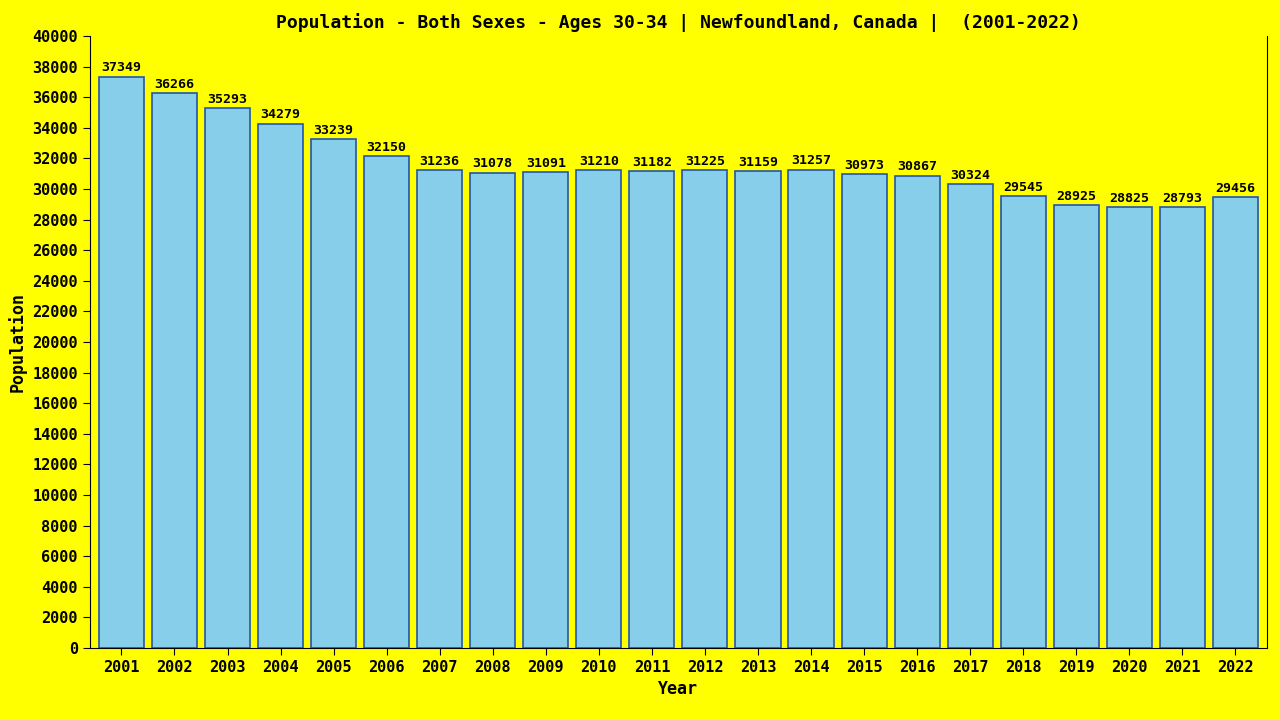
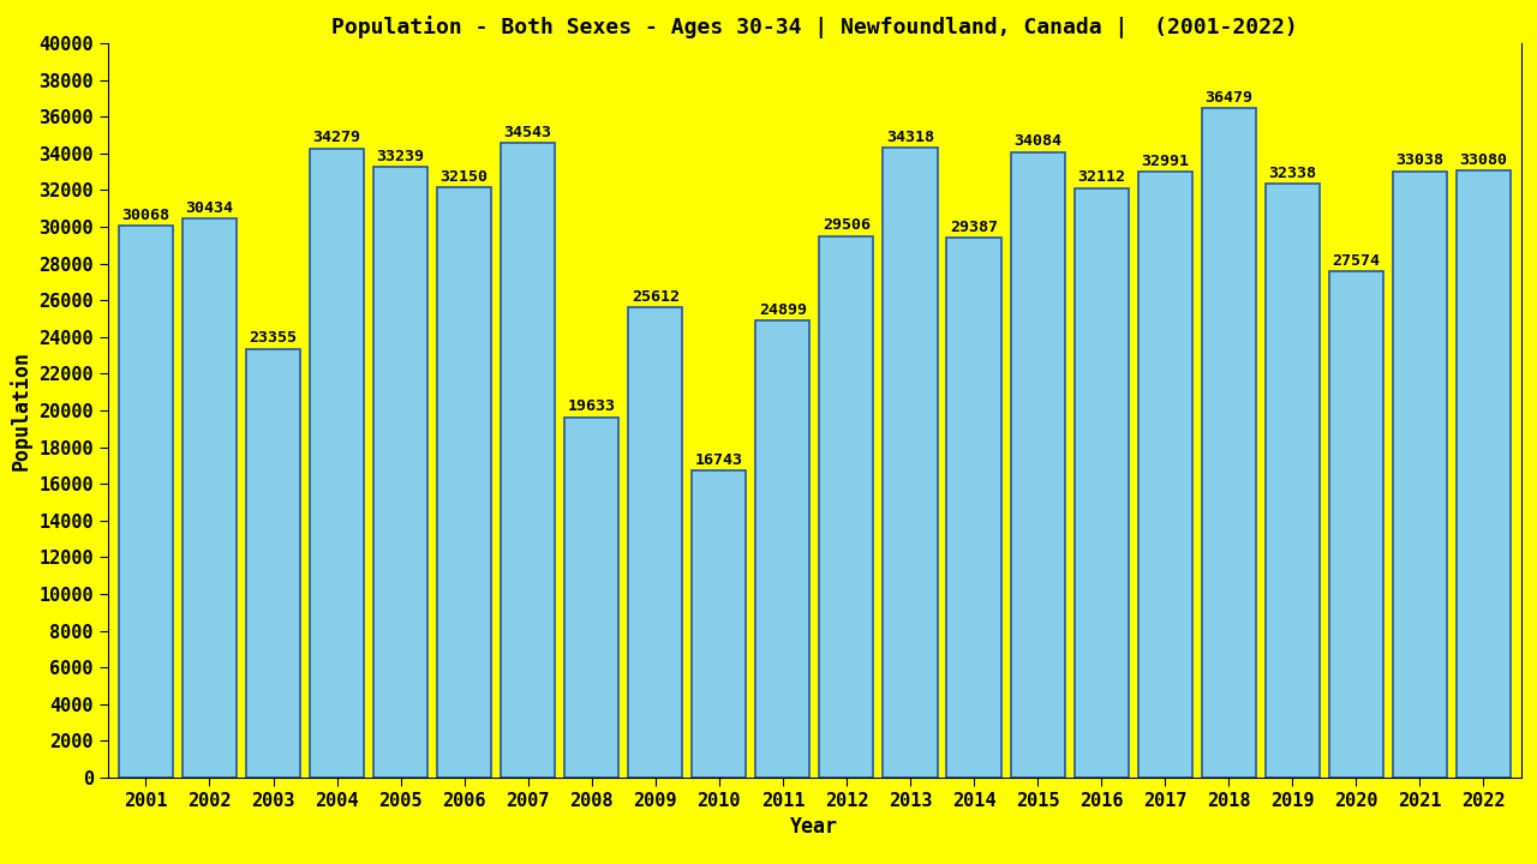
2001: 37349 -> 30068
2002: 36266 -> 30434
2003: 35293 -> 23355
2007: 31236 -> 34543
2008: 31078 -> 19633
2009: 31091 -> 25612
2010: 31210 -> 16743
2011: 31182 -> 24899
2012: 31225 -> 29506
2013: 31159 -> 34318
2014: 31257 -> 29387
2015: 30973 -> 34084
2016: 30867 -> 32112
2017: 30324 -> 32991
2018: 29545 -> 36479
2019: 28925 -> 32338
2020: 28825 -> 27574
2021: 28793 -> 33038
2022: 29456 -> 33080
